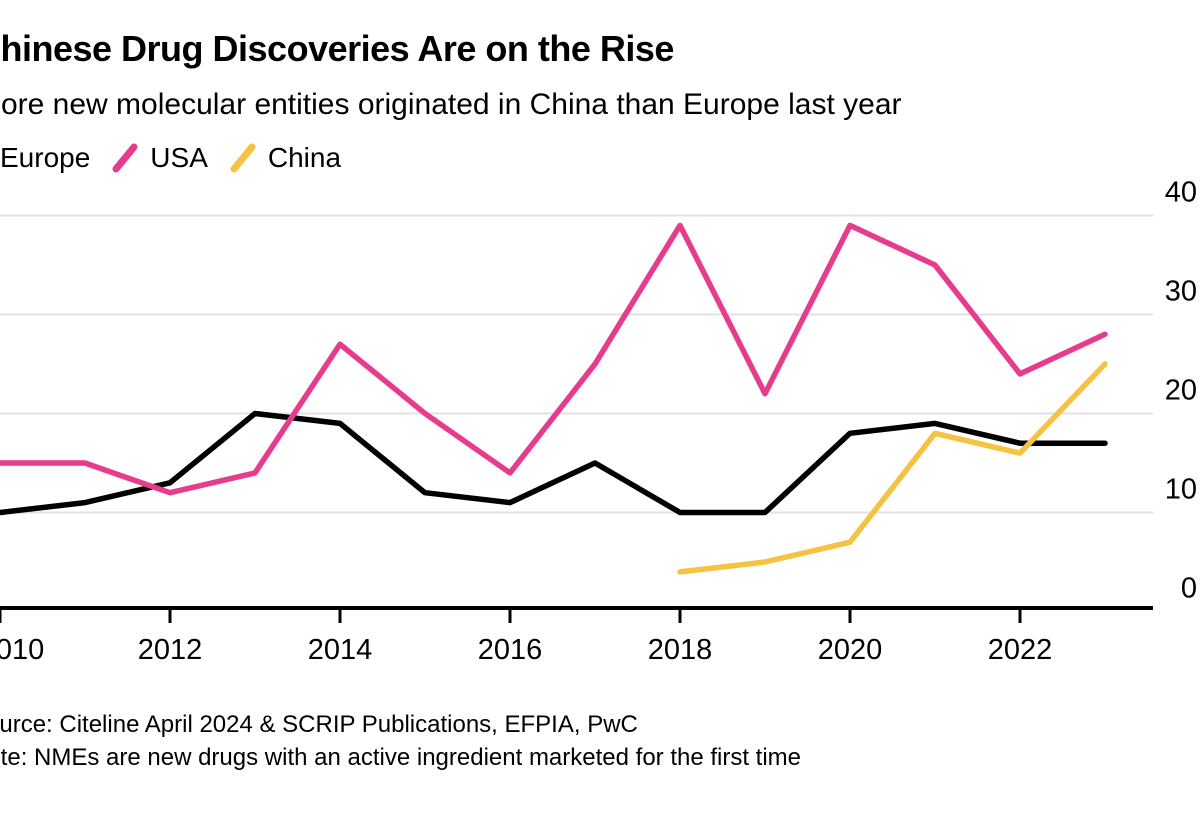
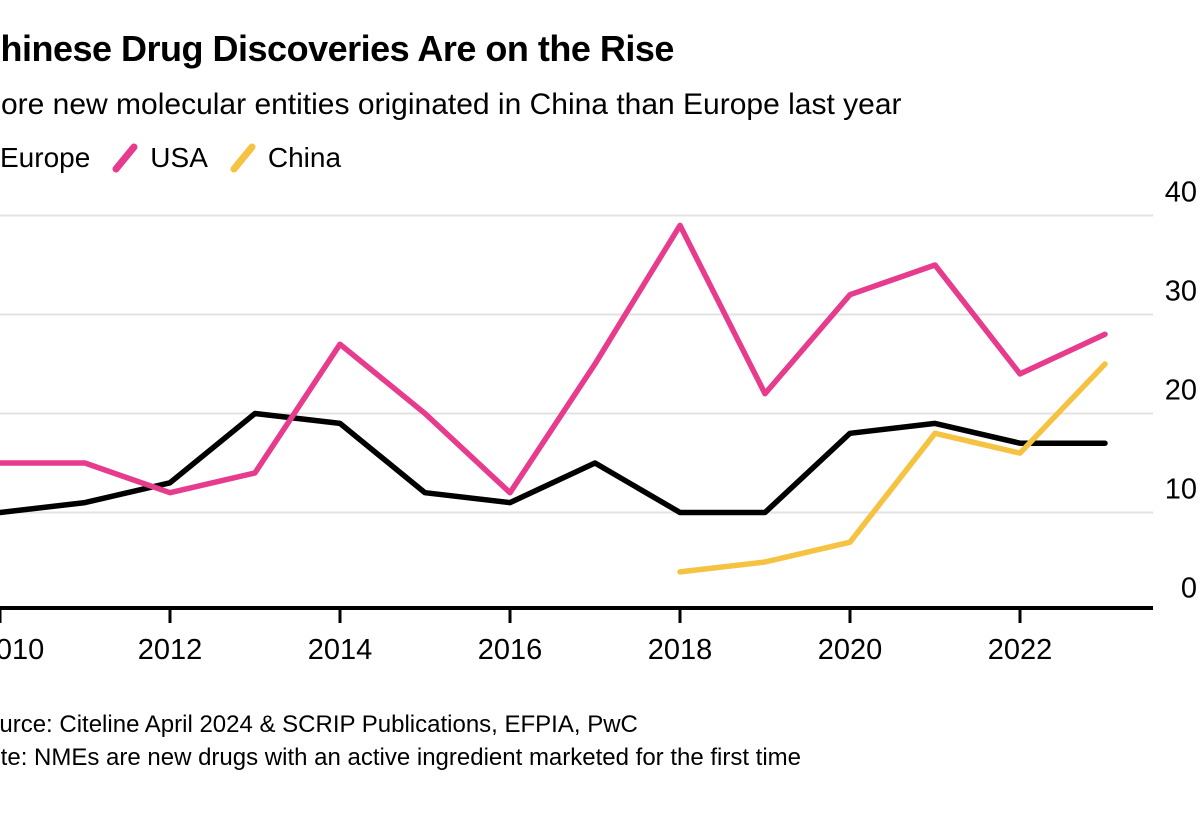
USA/2016: 14 -> 12
USA/2020: 39 -> 32
